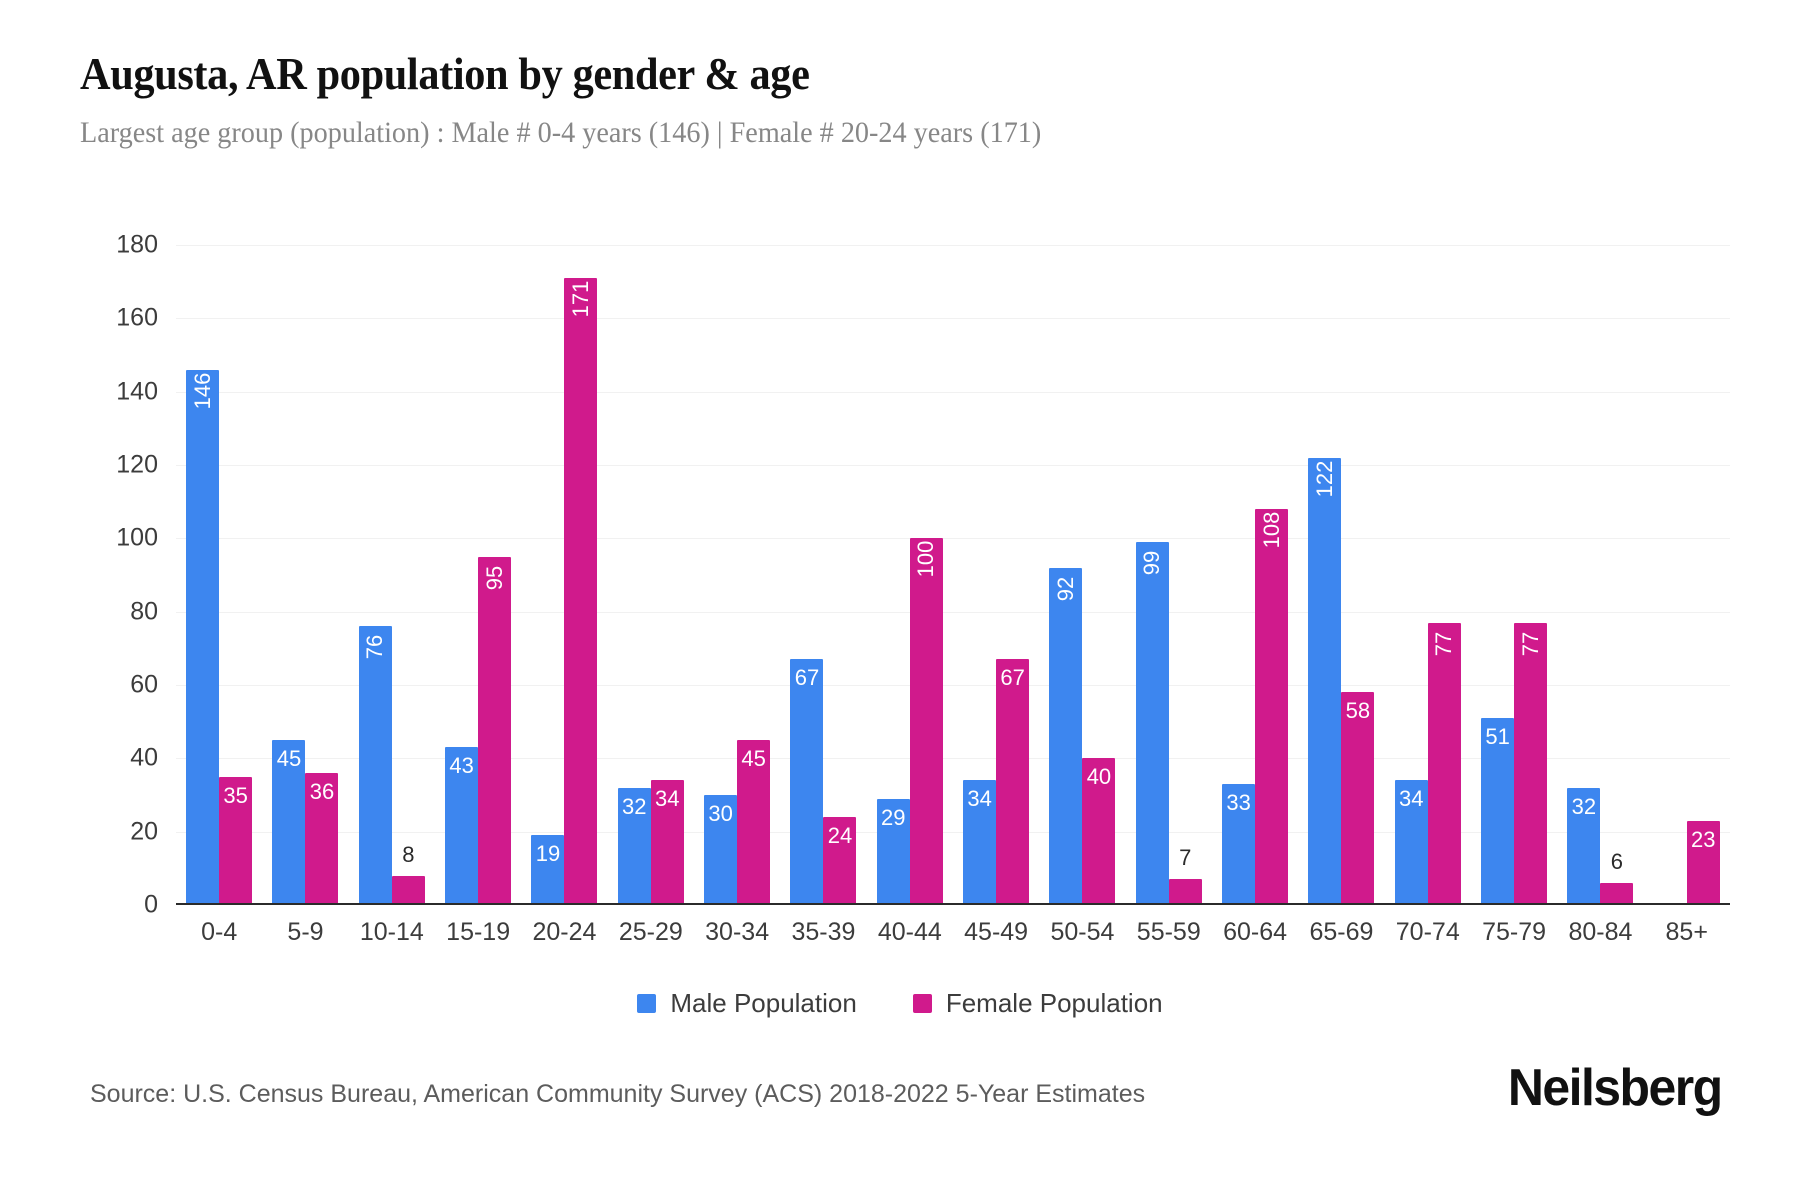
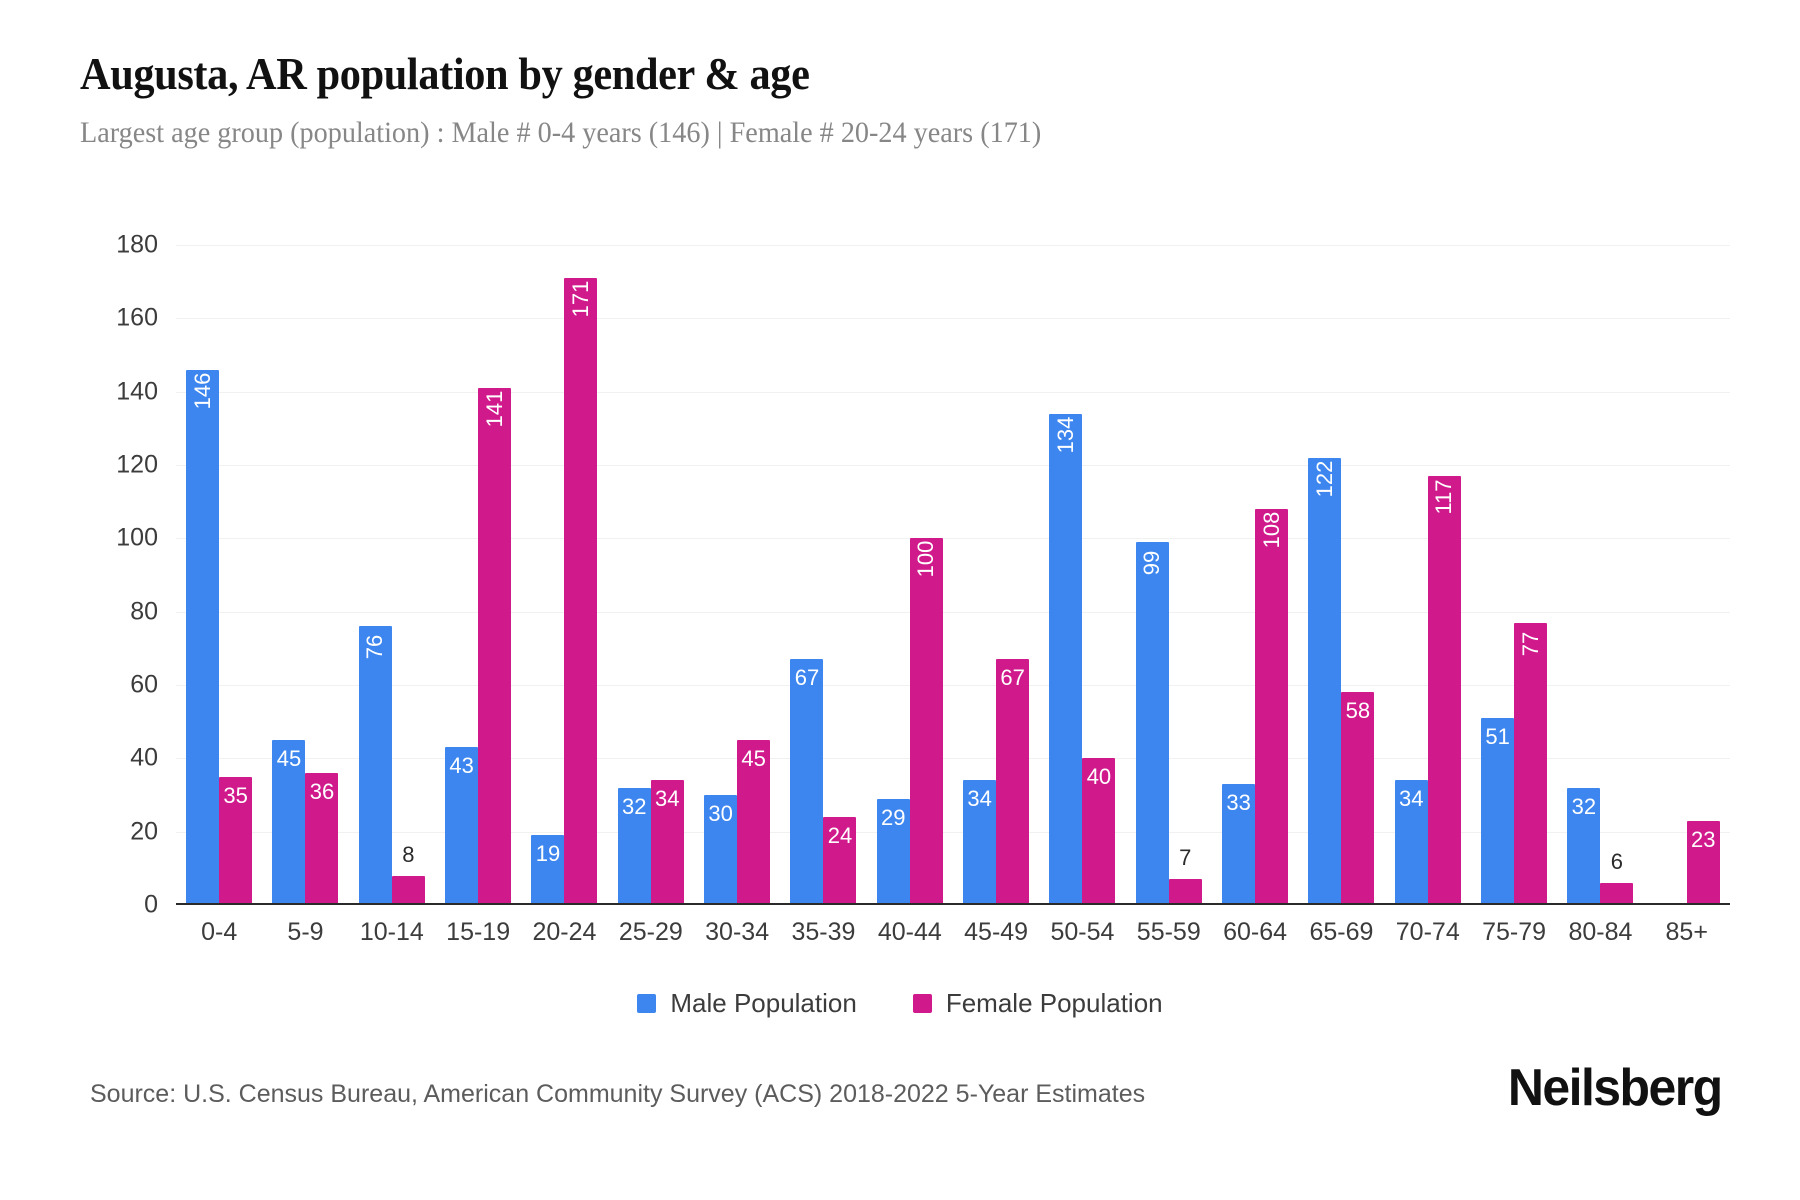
Female Population/15-19: 95 -> 141
Male Population/50-54: 92 -> 134
Female Population/70-74: 77 -> 117
